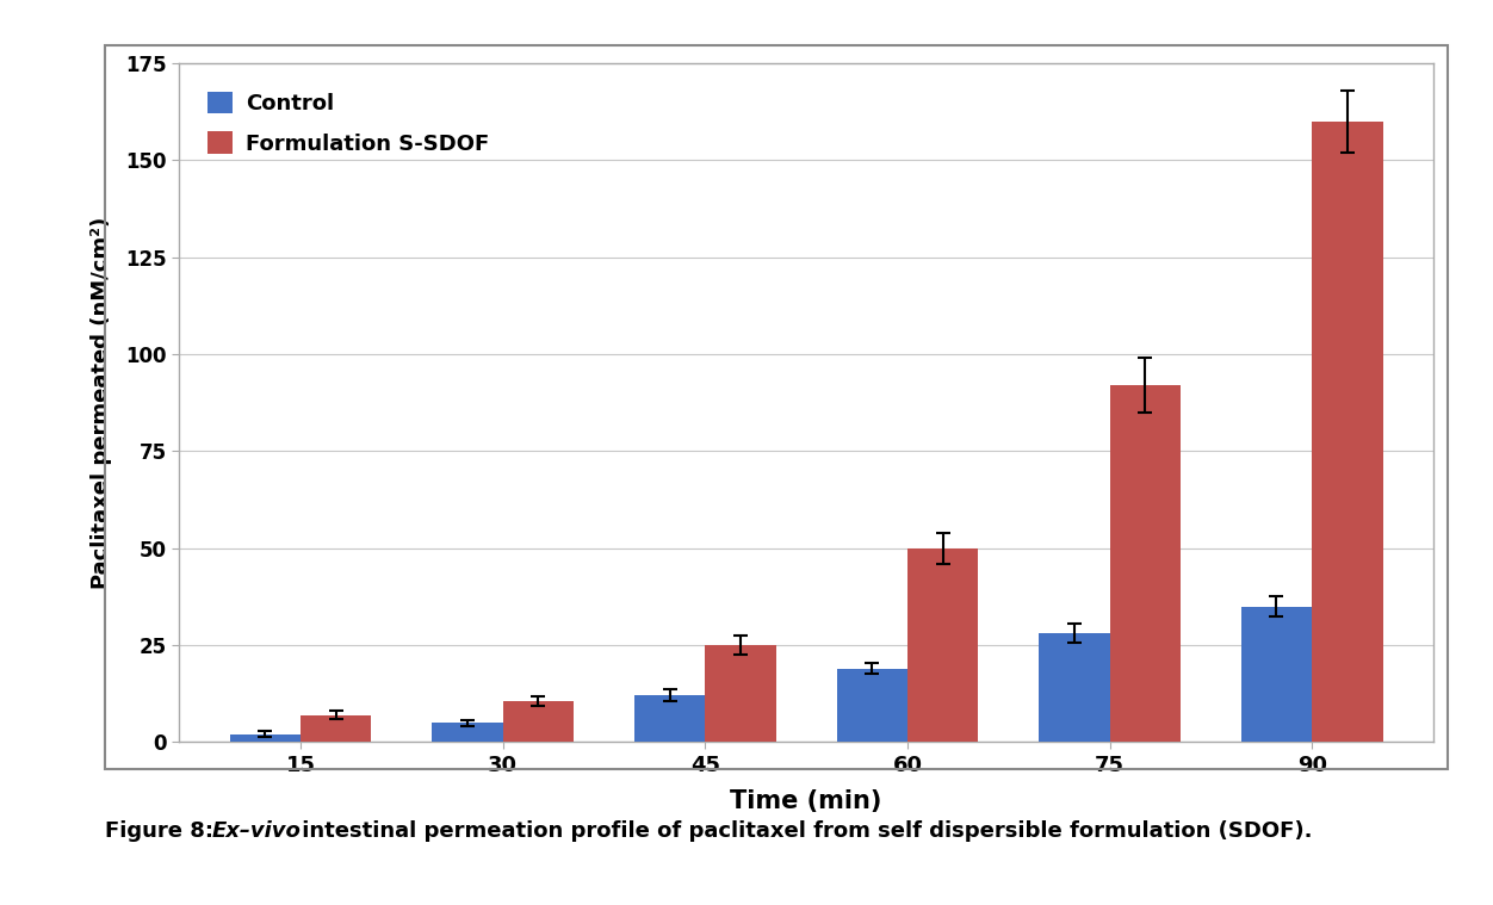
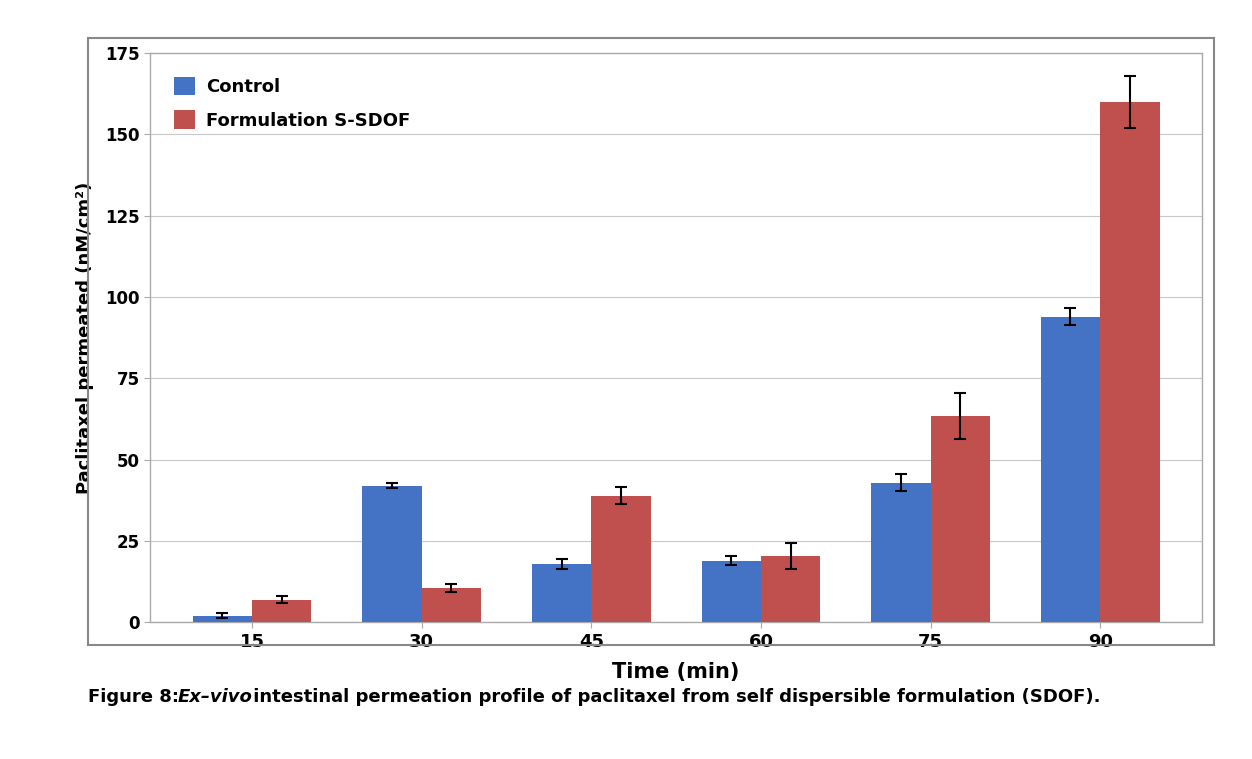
Control/30: 5 -> 42
Control/45: 12 -> 18
Formulation S-SDOF/45: 25.0 -> 39.0
Formulation S-SDOF/60: 50.0 -> 20.5
Control/75: 28 -> 43
Formulation S-SDOF/75: 92.0 -> 63.5
Control/90: 35 -> 94
